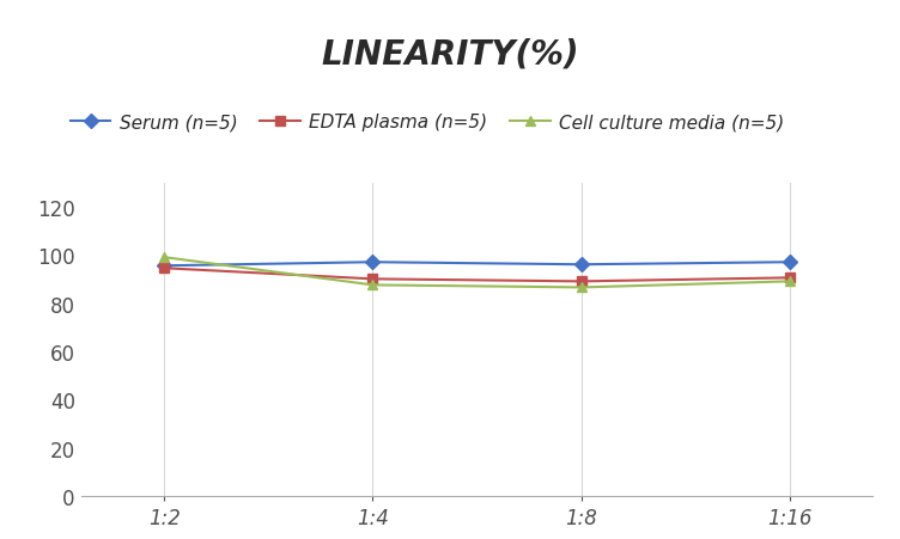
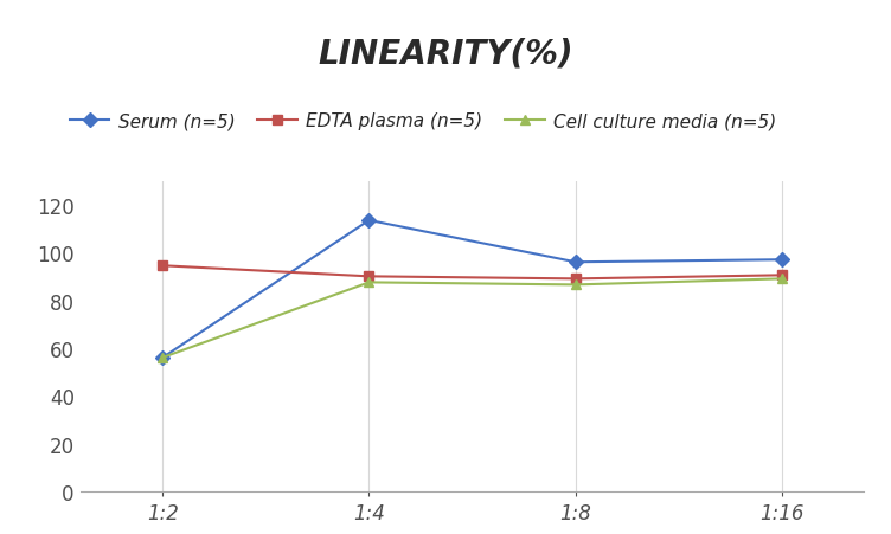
Serum (n=5)/1:2: 95.5 -> 56.0
Cell culture media (n=5)/1:2: 99.0 -> 56.0
Serum (n=5)/1:4: 97.0 -> 113.5
